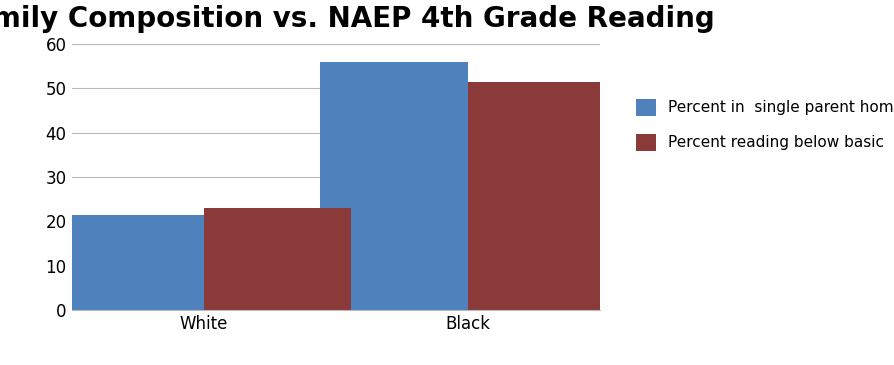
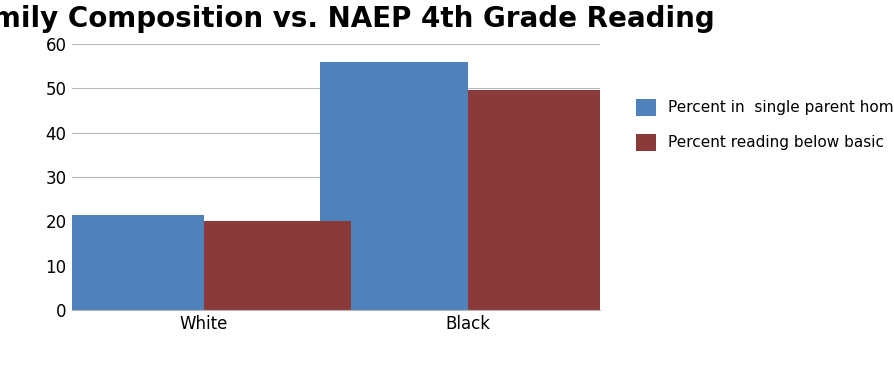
Percent reading below basic/White: 23.0 -> 20.0
Percent reading below basic/Black: 51.5 -> 49.5
